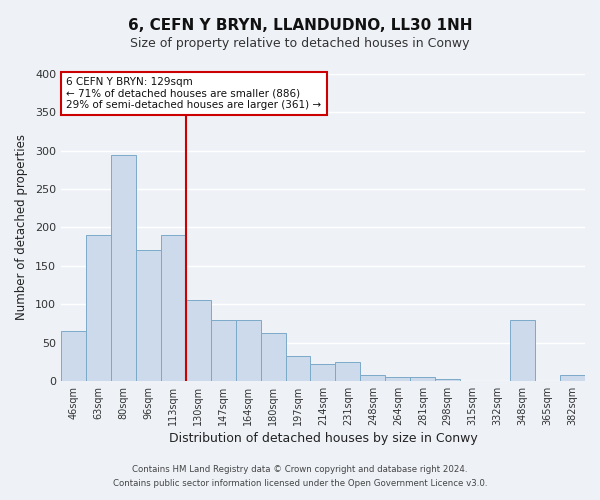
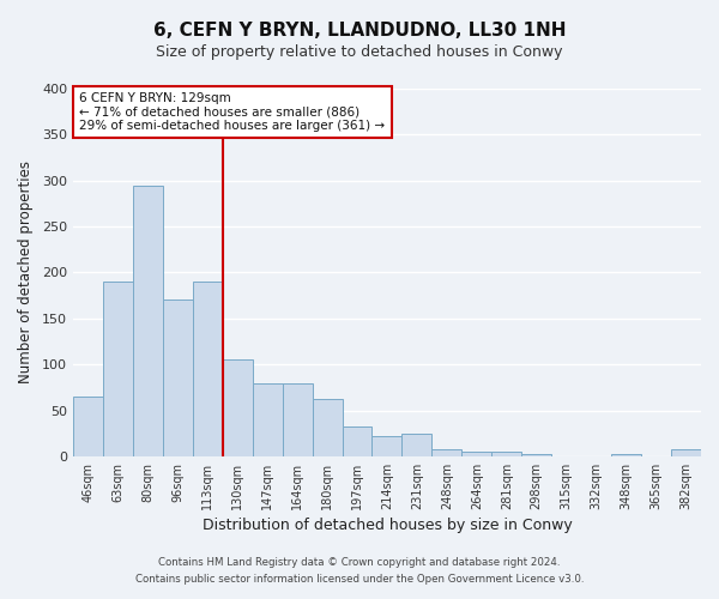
348sqm: 80 -> 2
